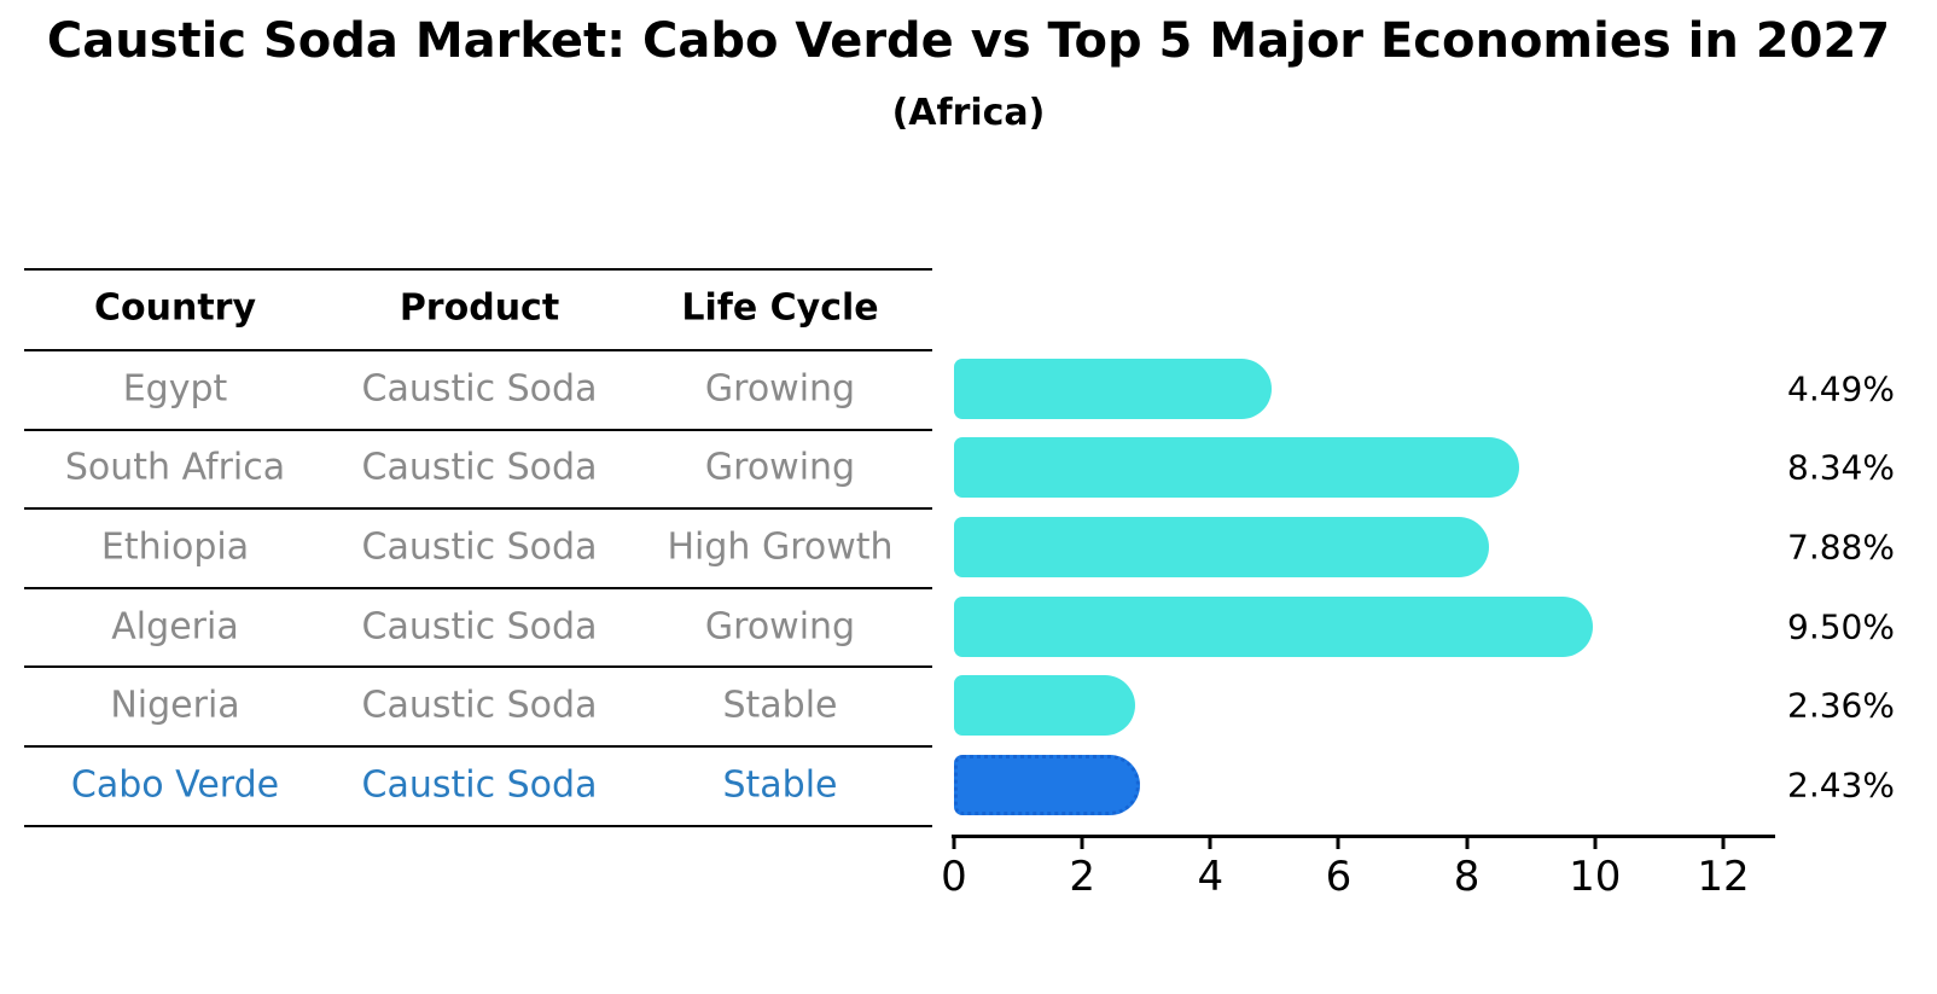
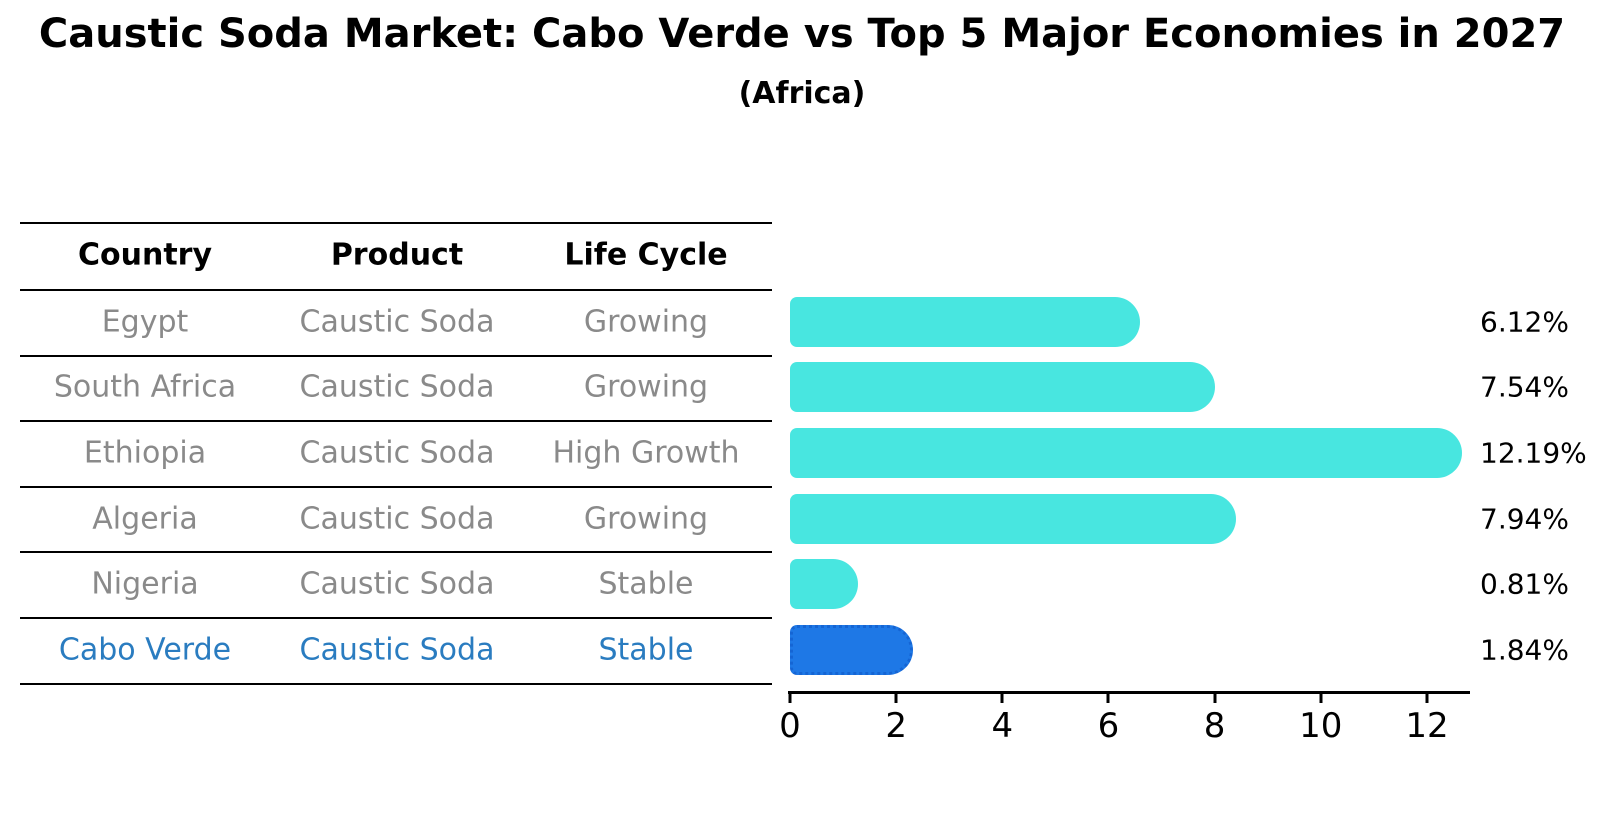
Egypt: 4.49% -> 6.12%
South Africa: 8.34% -> 7.54%
Ethiopia: 7.88% -> 12.19%
Algeria: 9.50% -> 7.94%
Nigeria: 2.36% -> 0.81%
Cabo Verde: 2.43% -> 1.84%
